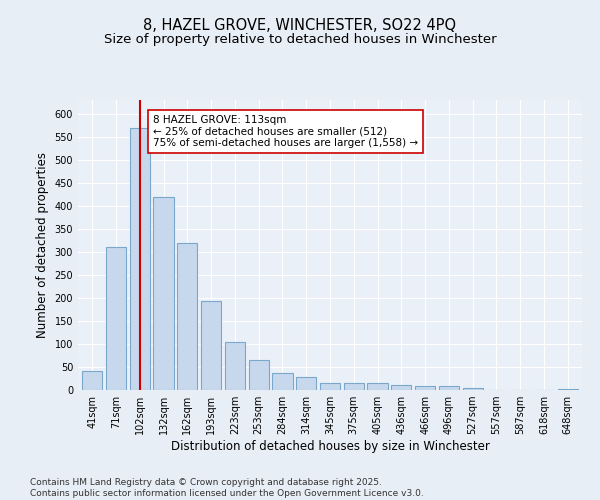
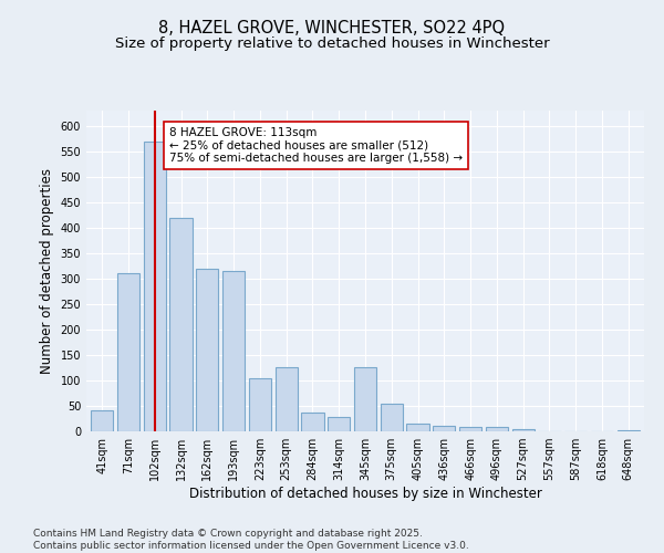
193sqm: 193 -> 315
253sqm: 65 -> 125
345sqm: 15 -> 125
375sqm: 15 -> 55
